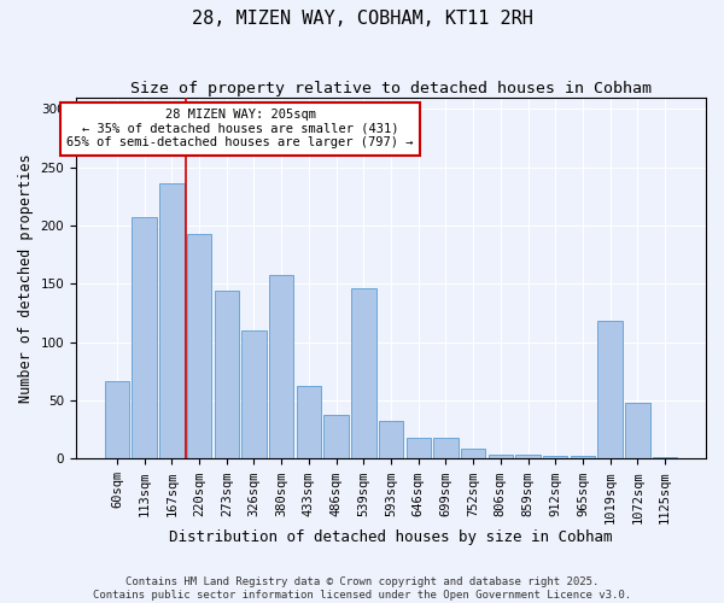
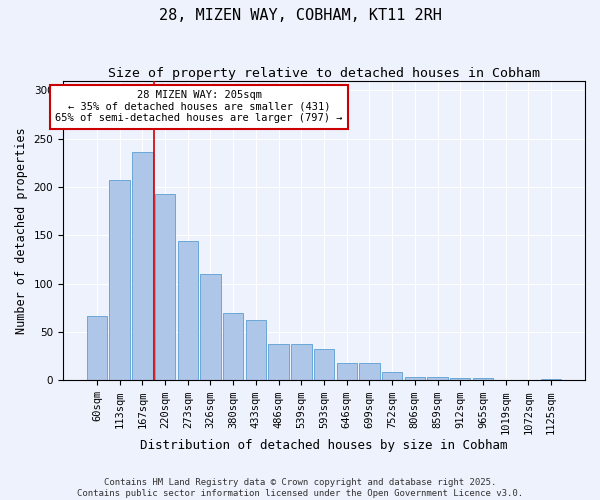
380sqm: 158 -> 70
539sqm: 146 -> 38
1019sqm: 118 -> 1
1072sqm: 48 -> 1
